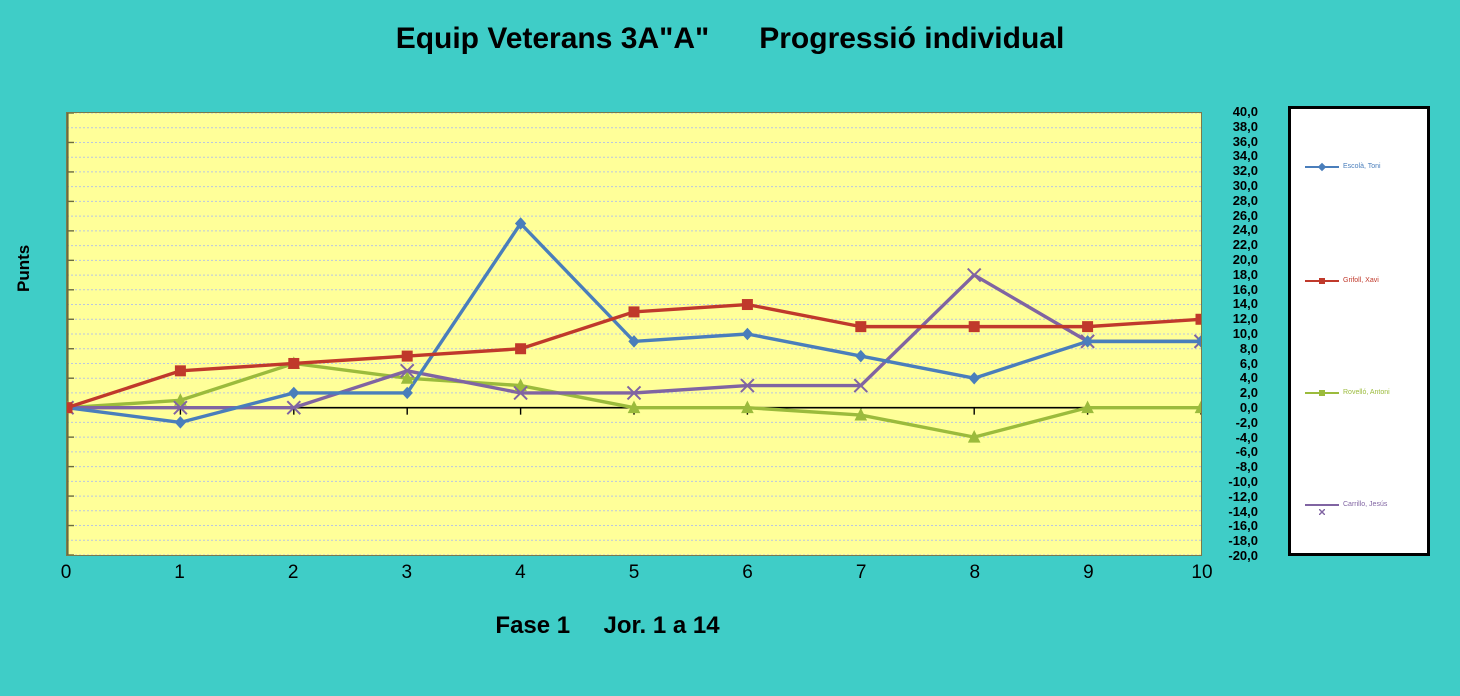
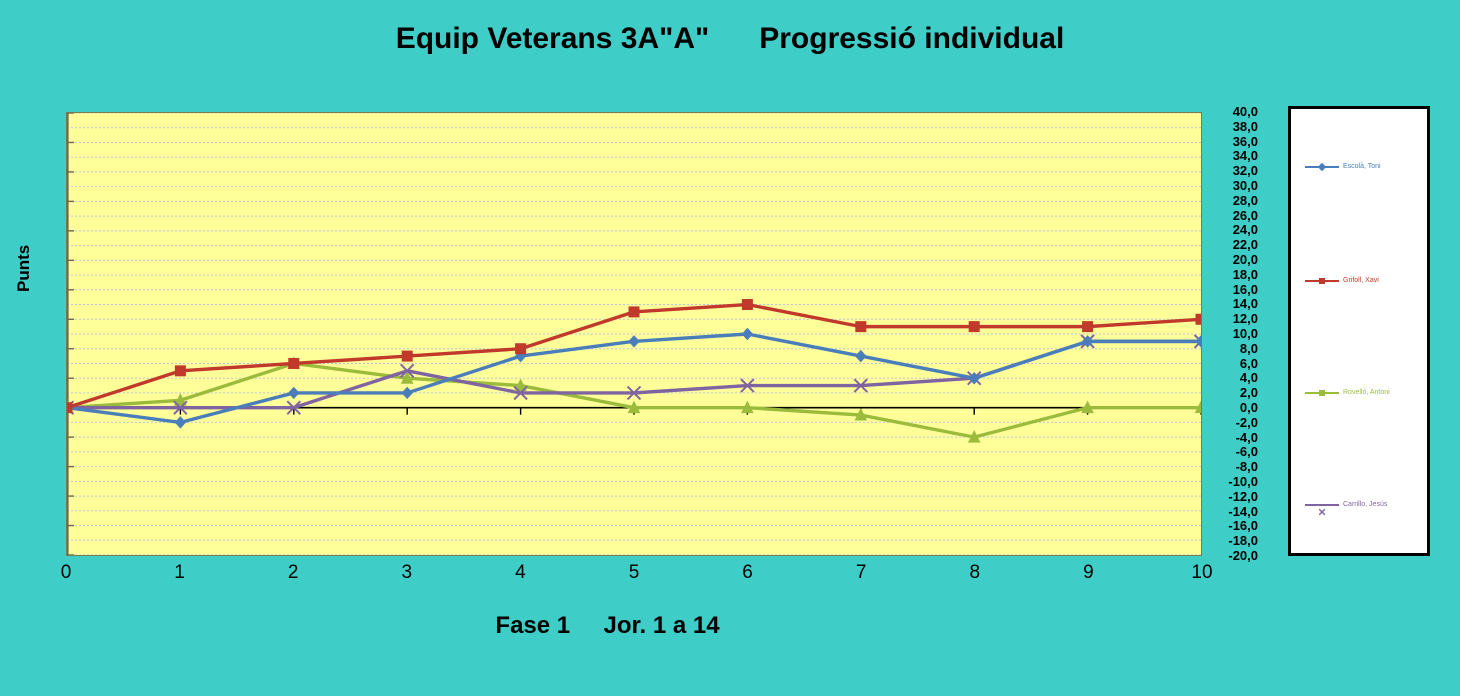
Escolà, Toni/4: 25 -> 7
Carrillo, Jesús/8: 18 -> 4
